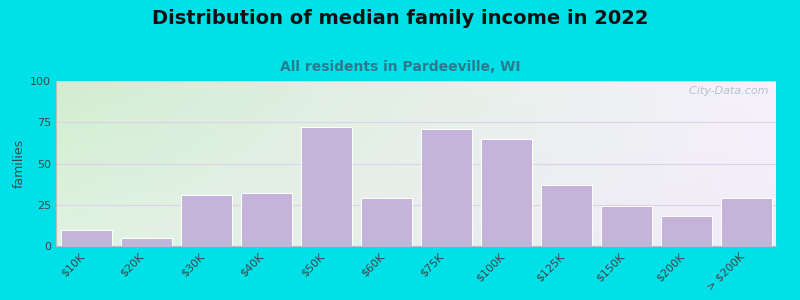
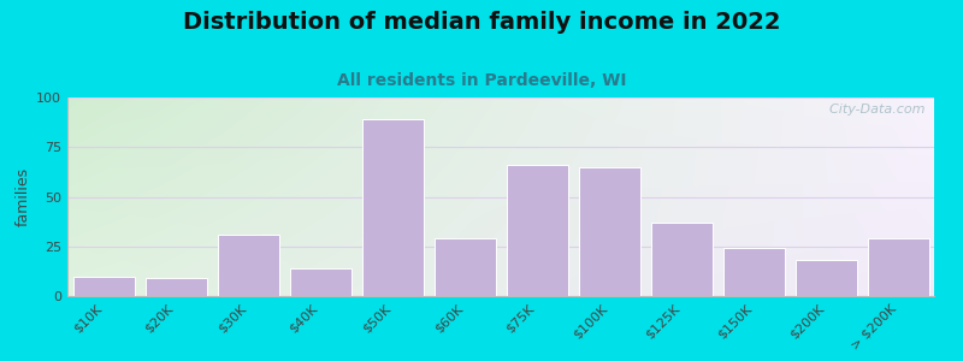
$20K: 5 -> 9
$40K: 32 -> 14
$50K: 72 -> 89
$75K: 71 -> 66
